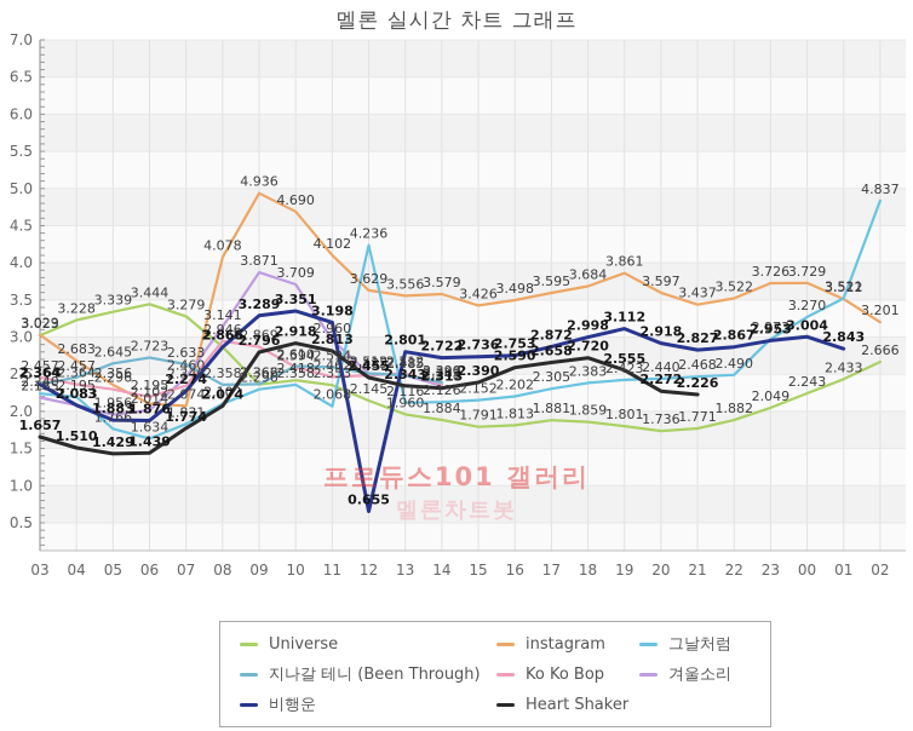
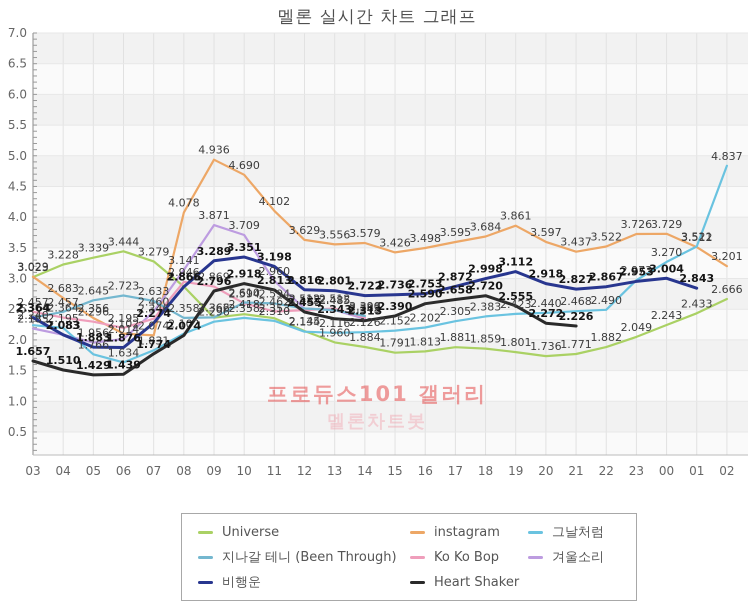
그날처럼/11: 2.068 -> 2.310
그날처럼/12: 4.236 -> 2.134
비행운/12: 0.655 -> 2.816
